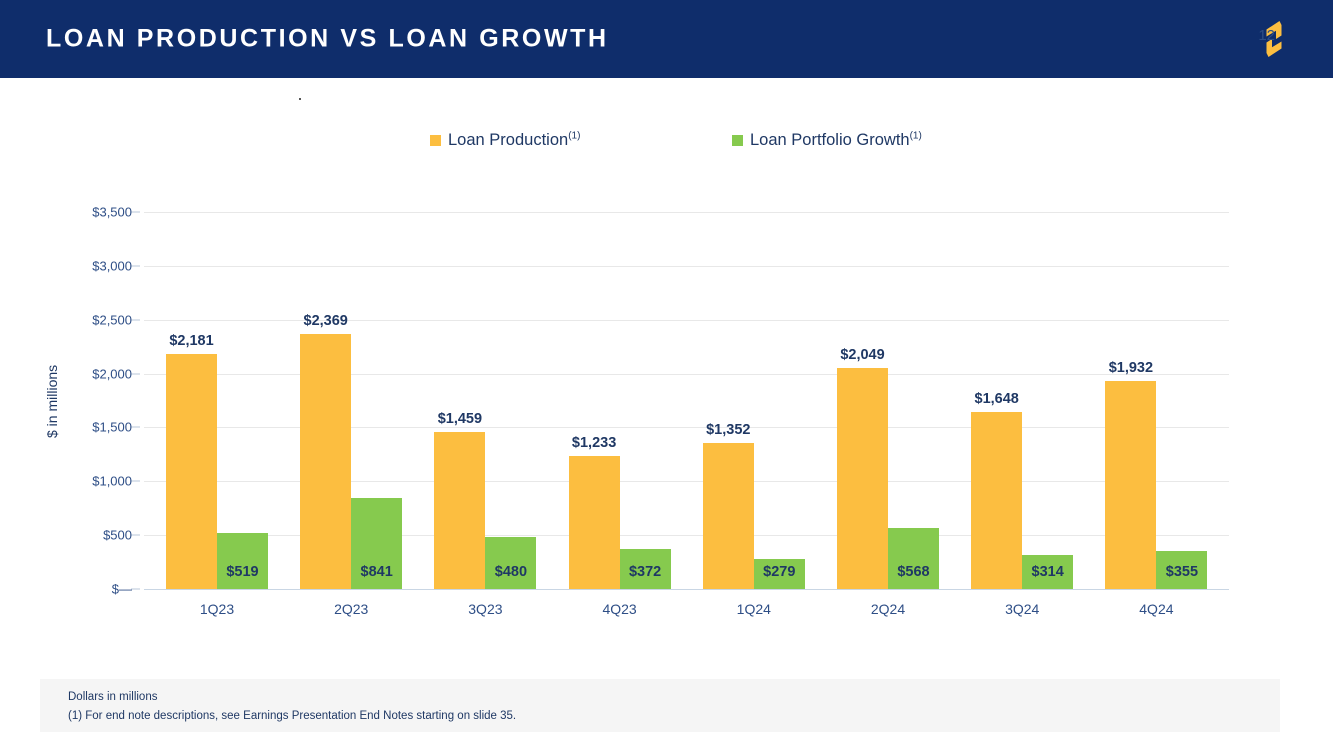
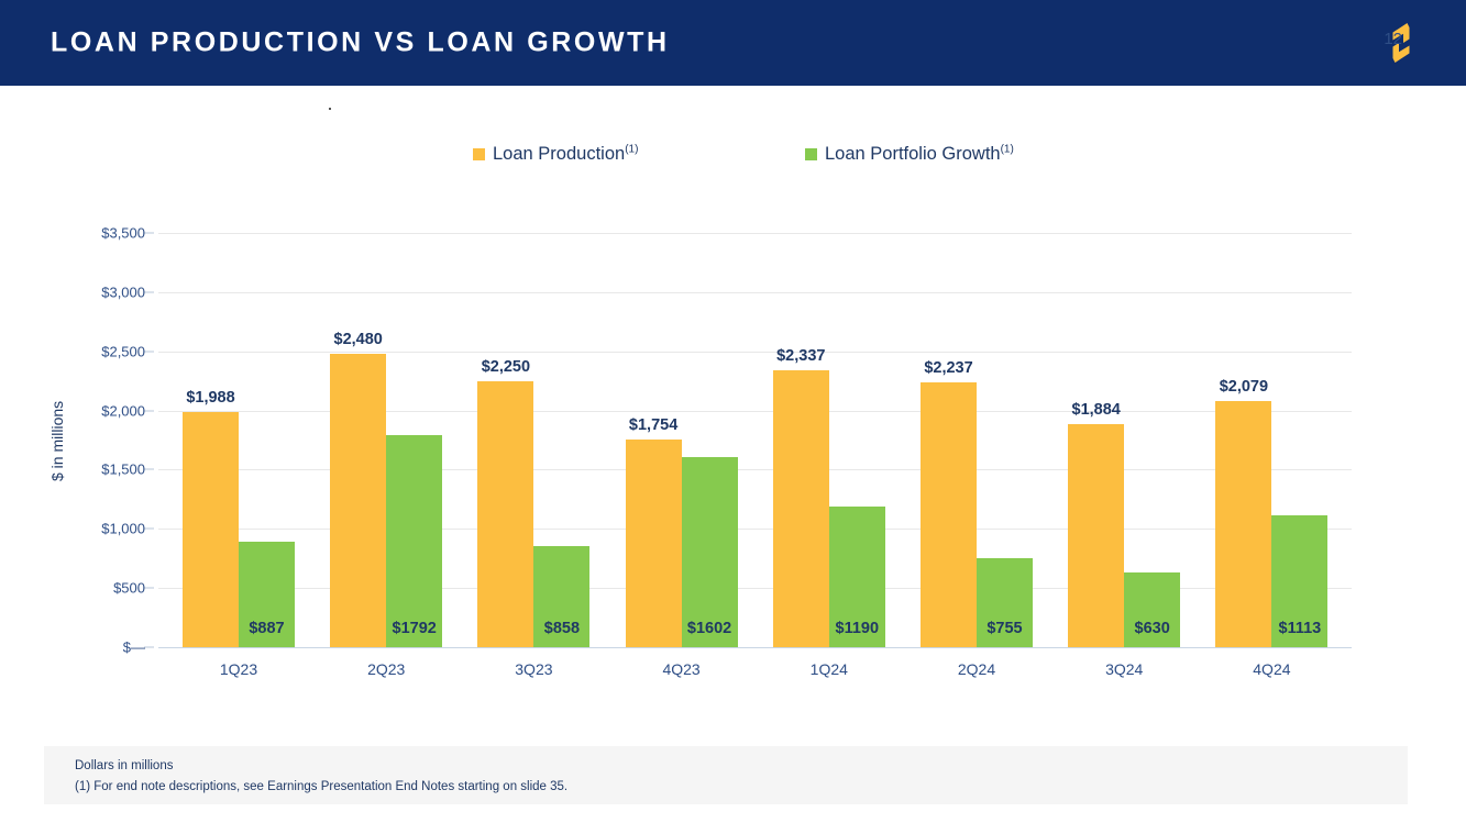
Loan Production/1Q23: $2,181 -> $1,988
Loan Portfolio Growth/1Q23: $519 -> $887
Loan Production/2Q23: $2,369 -> $2,480
Loan Portfolio Growth/2Q23: $841 -> $1792
Loan Production/3Q23: $1,459 -> $2,250
Loan Portfolio Growth/3Q23: $480 -> $858
Loan Production/4Q23: $1,233 -> $1,754
Loan Portfolio Growth/4Q23: $372 -> $1602
Loan Production/1Q24: $1,352 -> $2,337
Loan Portfolio Growth/1Q24: $279 -> $1190
Loan Production/2Q24: $2,049 -> $2,237
Loan Portfolio Growth/2Q24: $568 -> $755
Loan Production/3Q24: $1,648 -> $1,884
Loan Portfolio Growth/3Q24: $314 -> $630
Loan Production/4Q24: $1,932 -> $2,079
Loan Portfolio Growth/4Q24: $355 -> $1113
